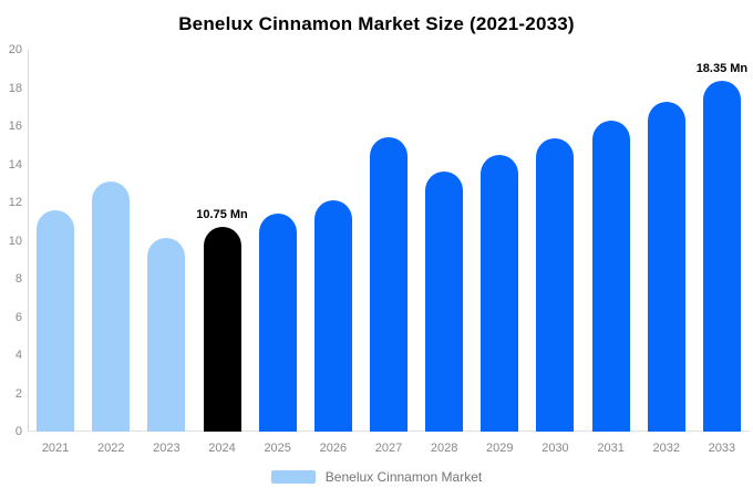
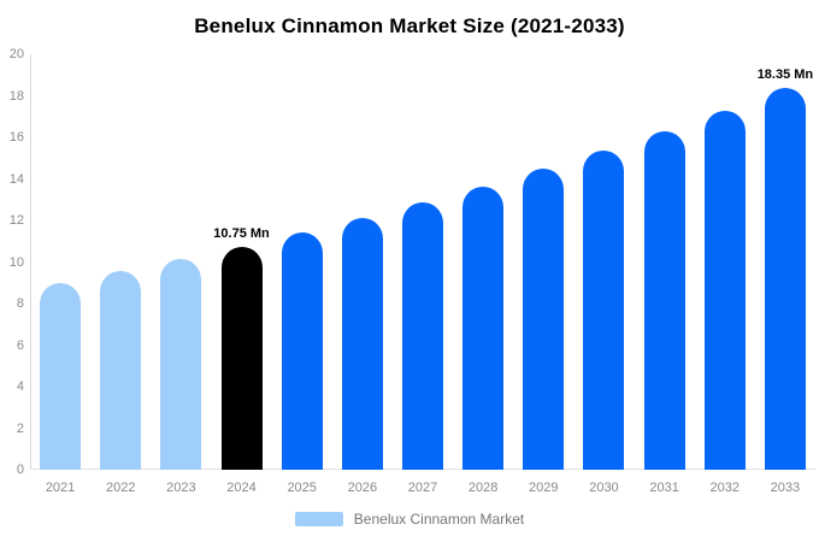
2021: 11.6 -> 9.0
2022: 13.1 -> 9.6
2027: 15.4 -> 12.8
